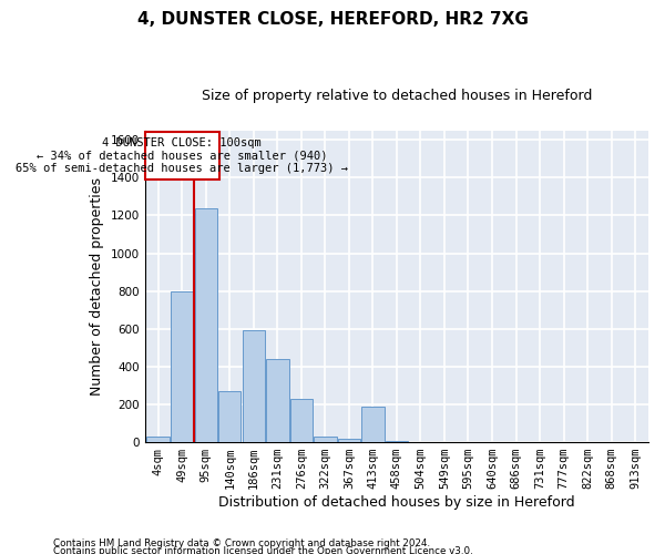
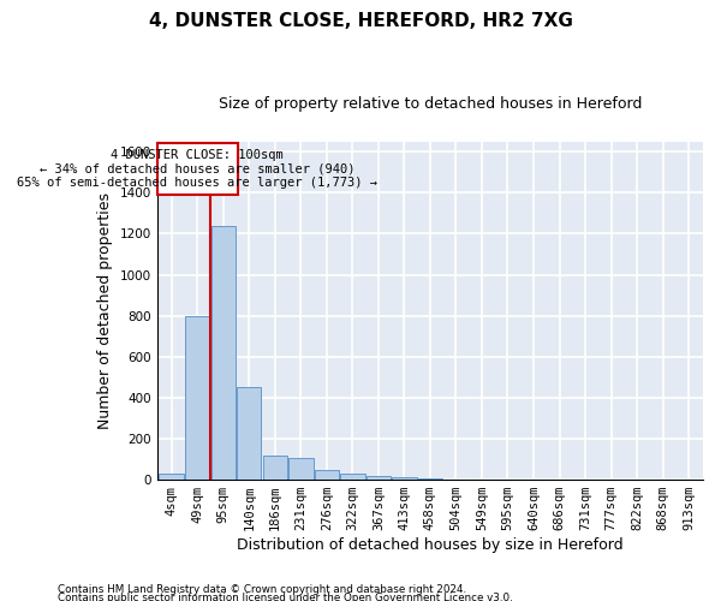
140sqm: 270 -> 460
186sqm: 590 -> 120
231sqm: 440 -> 100
276sqm: 230 -> 50
413sqm: 190 -> 10
